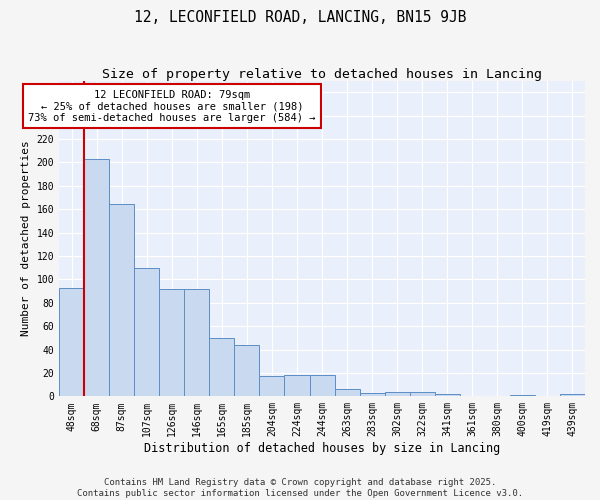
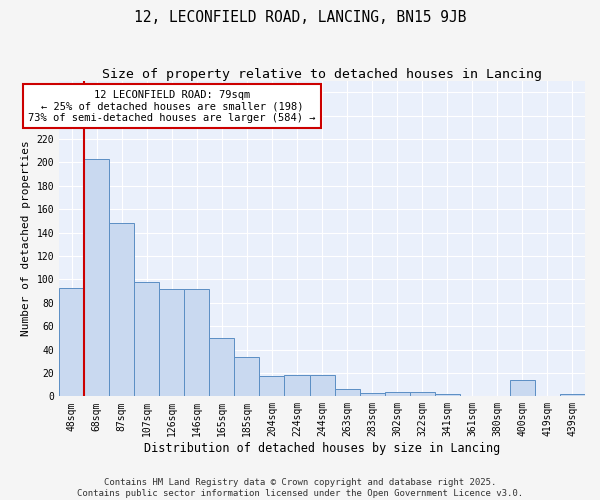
87sqm: 164 -> 148
107sqm: 110 -> 98
185sqm: 44 -> 34
400sqm: 1 -> 14
